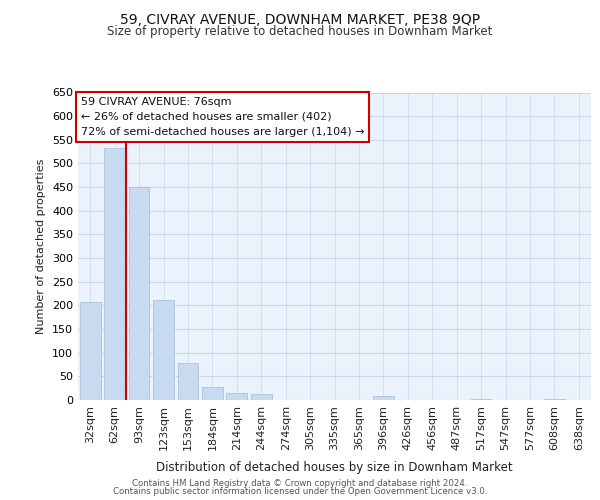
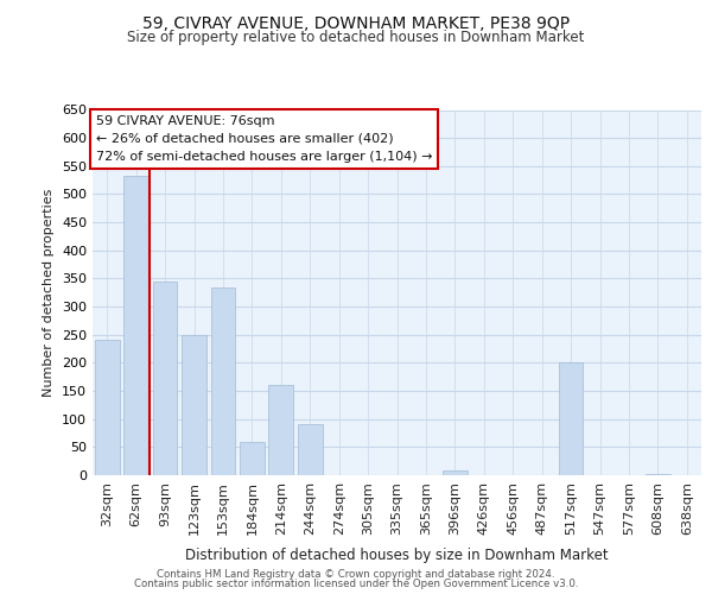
32sqm: 207 -> 240
93sqm: 451 -> 345
123sqm: 211 -> 250
153sqm: 78 -> 335
184sqm: 27 -> 60
214sqm: 15 -> 160
244sqm: 12 -> 90
517sqm: 2 -> 200
